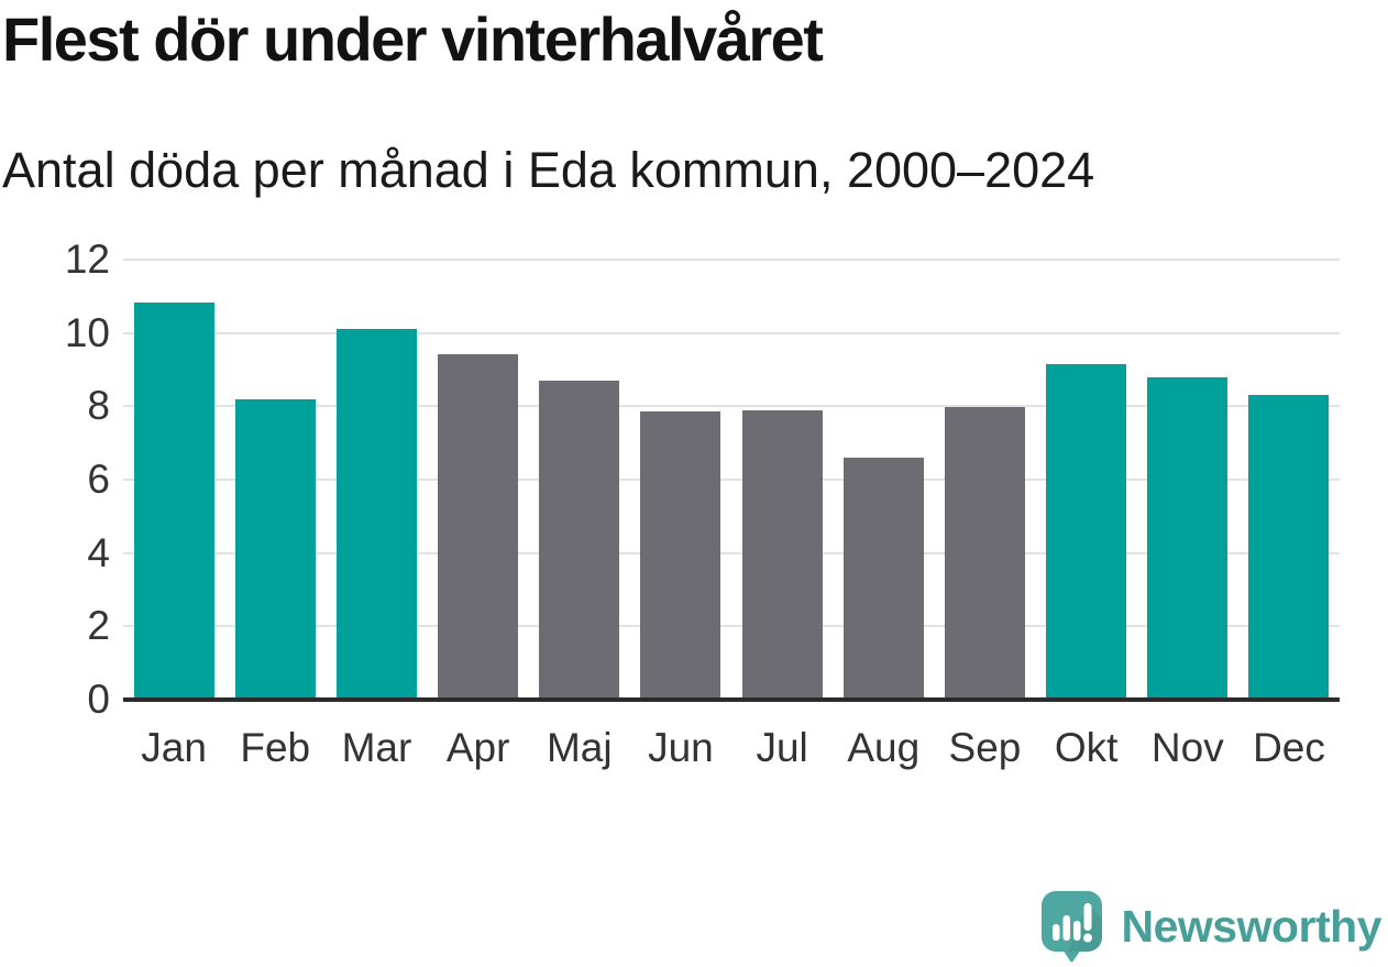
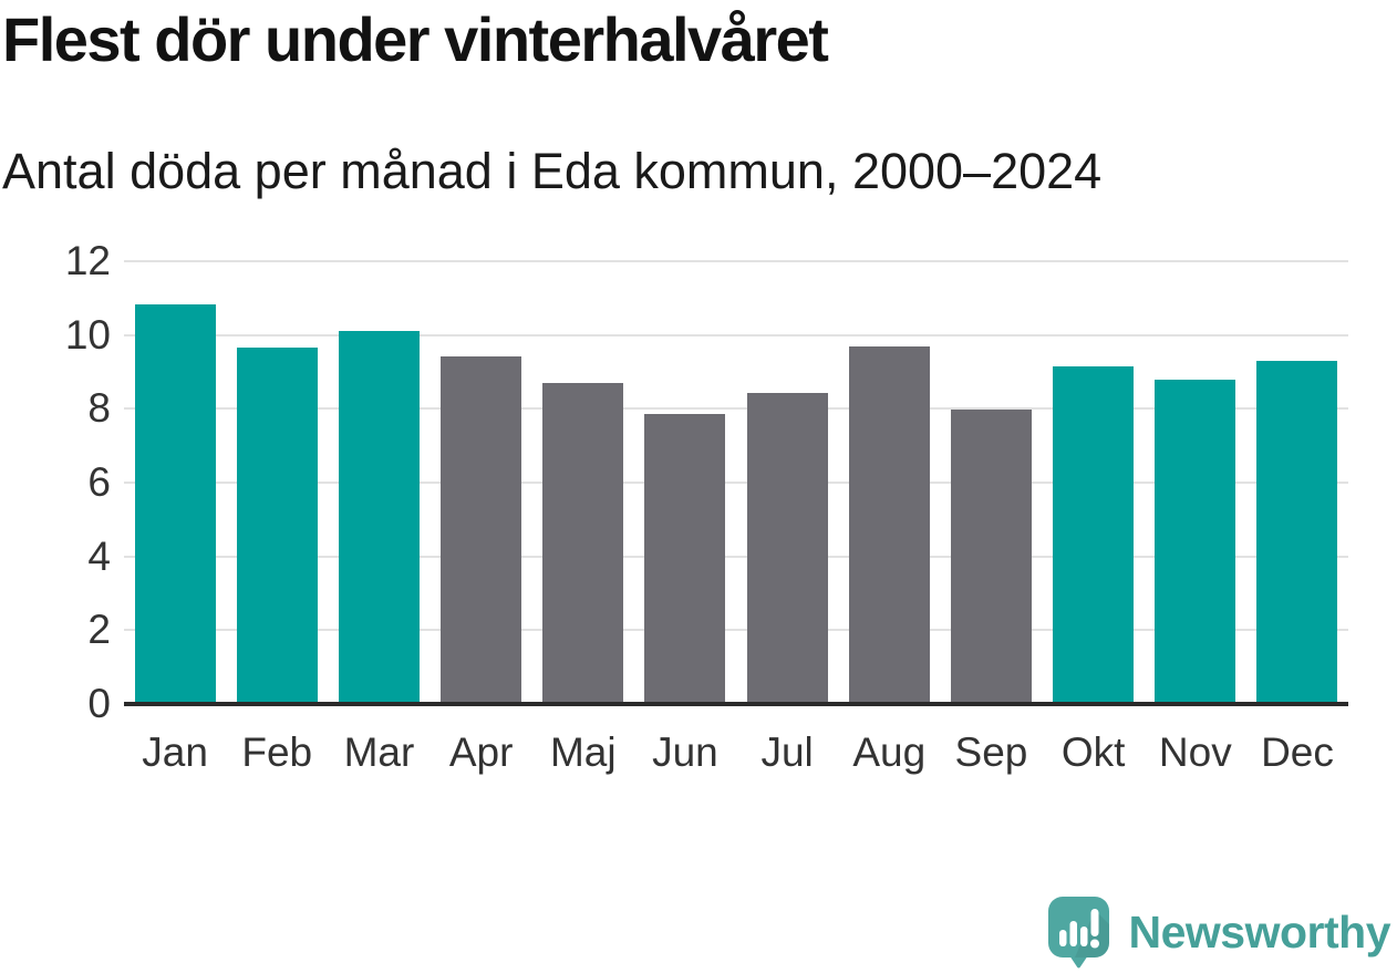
Feb: 8.2 -> 9.7
Jul: 7.9 -> 8.4
Aug: 6.6 -> 9.7
Dec: 8.3 -> 9.3
